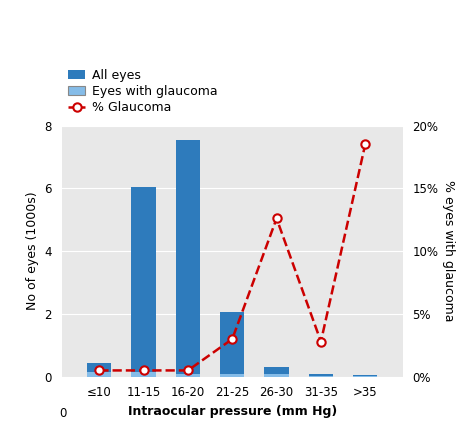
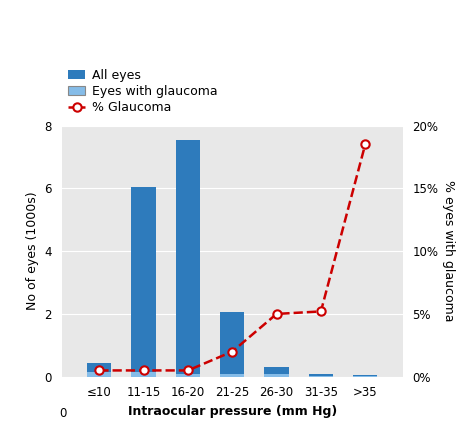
% Glaucoma/21-25: 3.0% -> 2.0%
% Glaucoma/26-30: 12.6% -> 5.0%
% Glaucoma/31-35: 2.8% -> 5.2%
